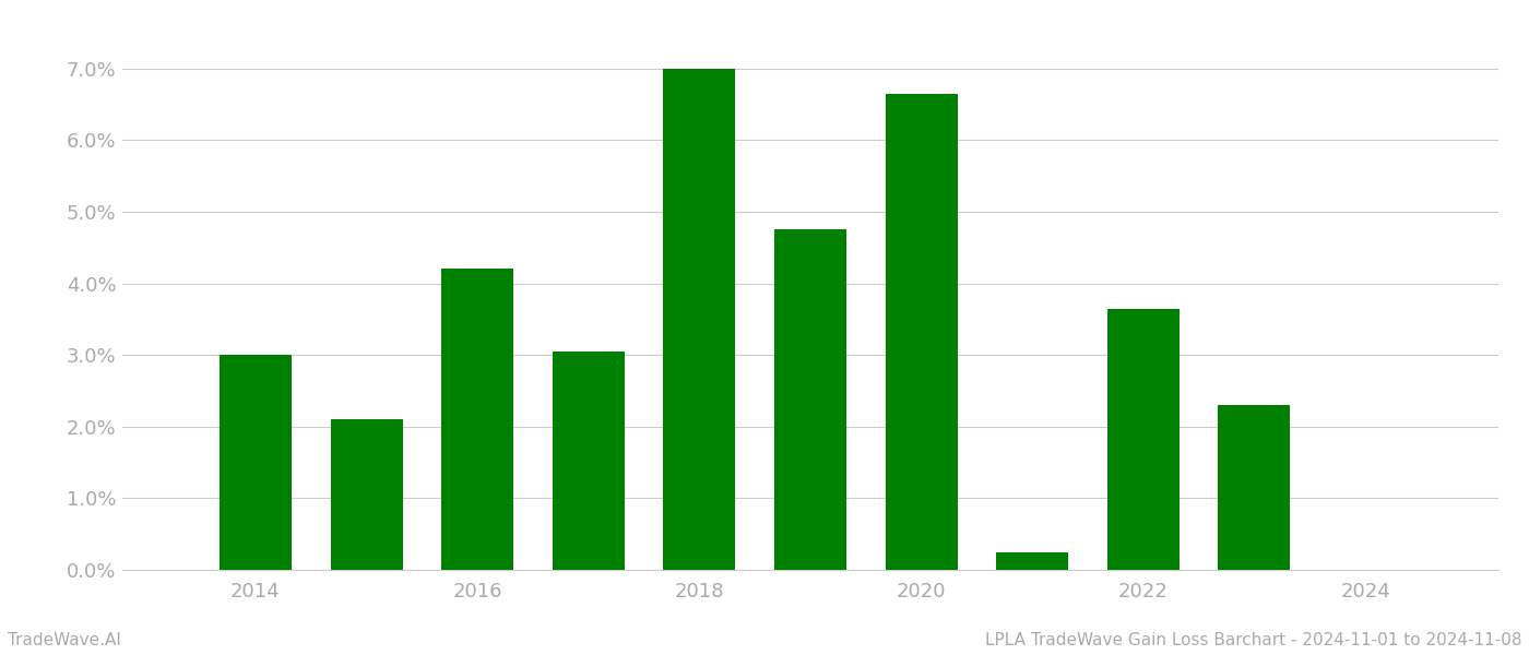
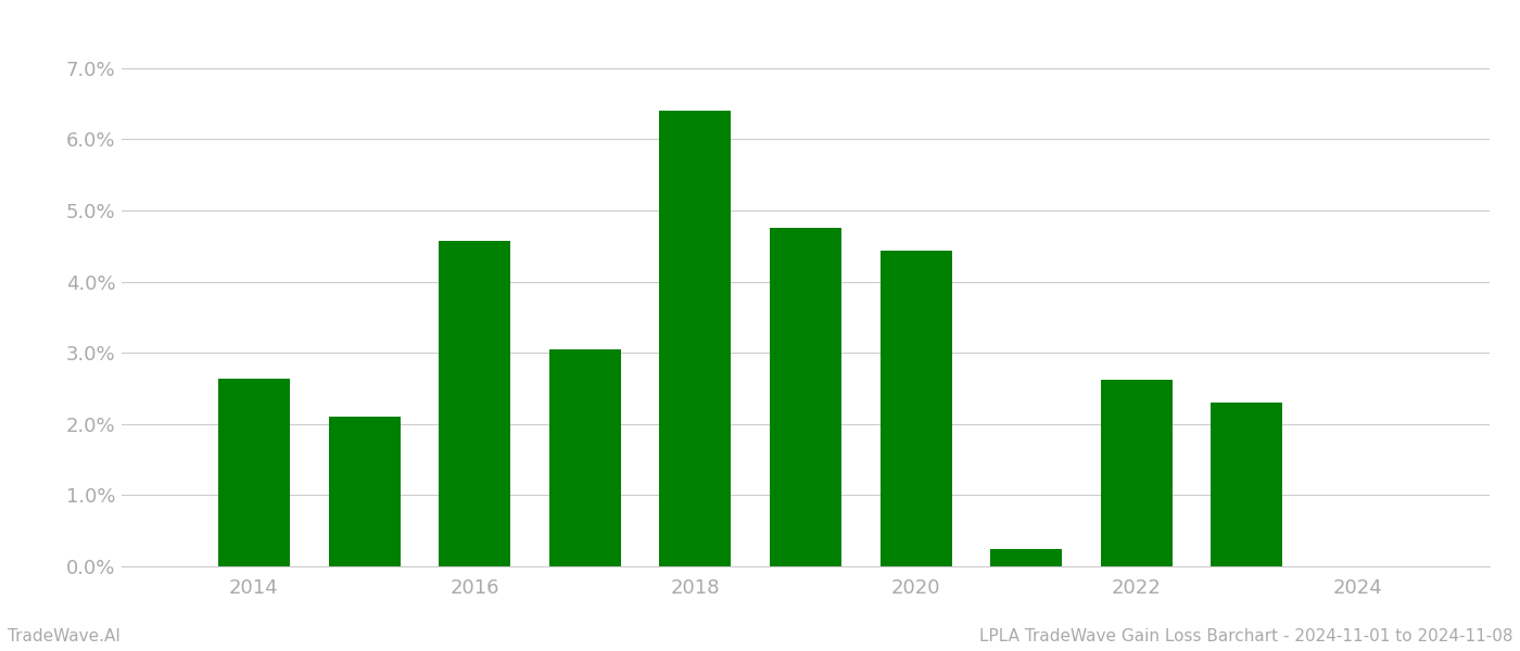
2014: 3.00% -> 2.64%
2016: 4.20% -> 4.58%
2018: 7.00% -> 6.40%
2020: 6.65% -> 4.44%
2022: 3.65% -> 2.62%
